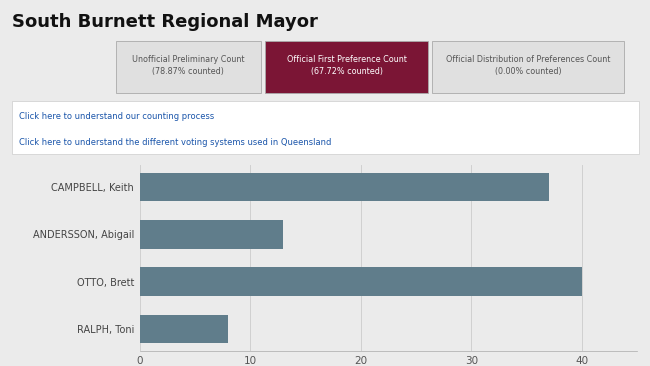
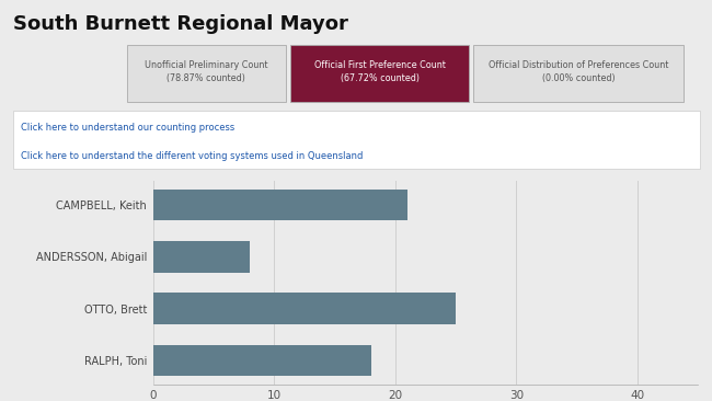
CAMPBELL, Keith: 37 -> 21
ANDERSSON, Abigail: 13 -> 8
OTTO, Brett: 40 -> 25
RALPH, Toni: 8 -> 18
